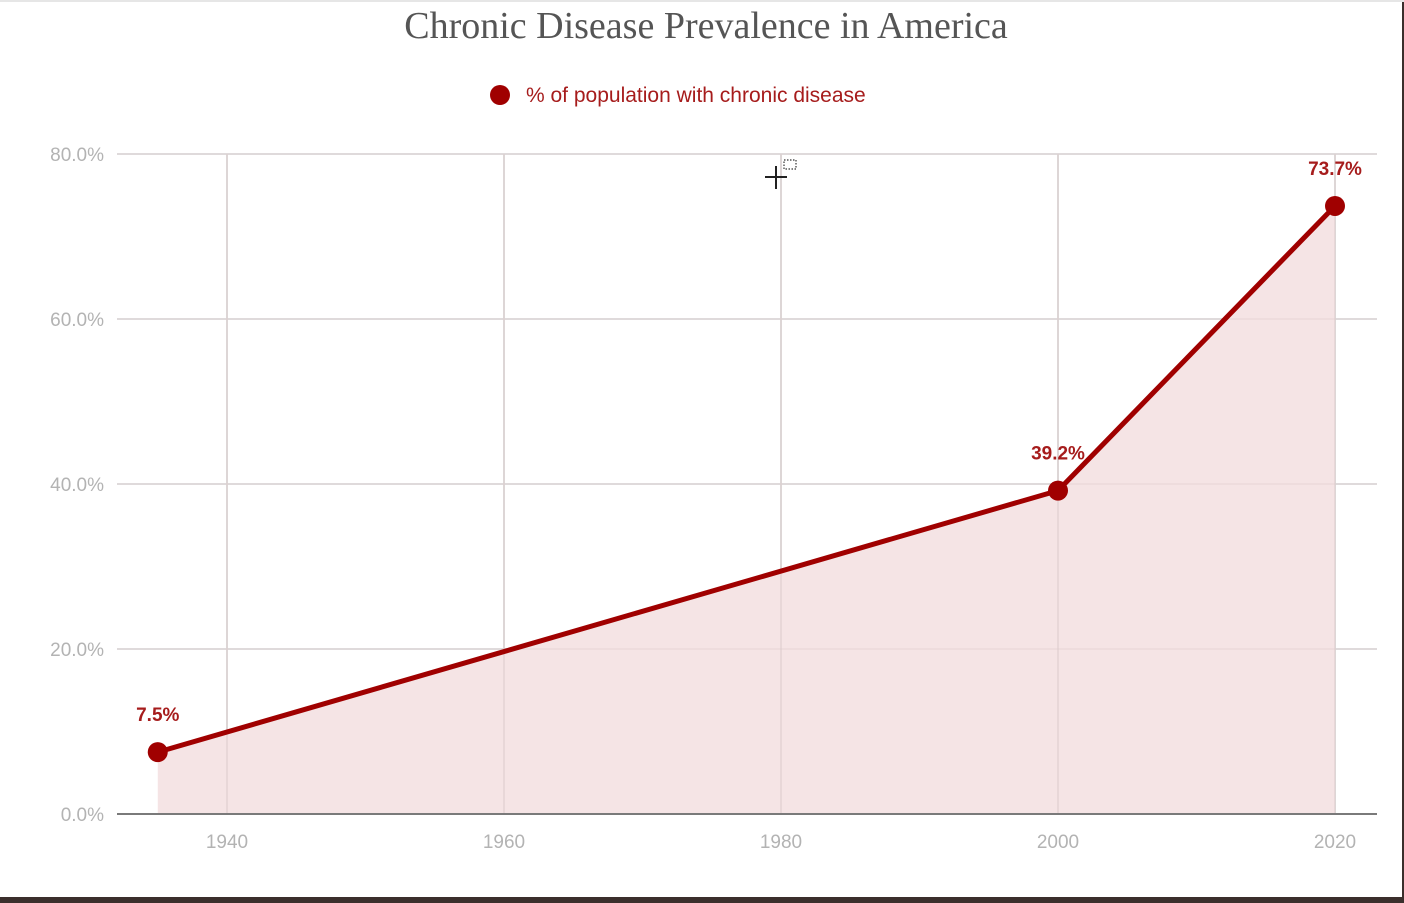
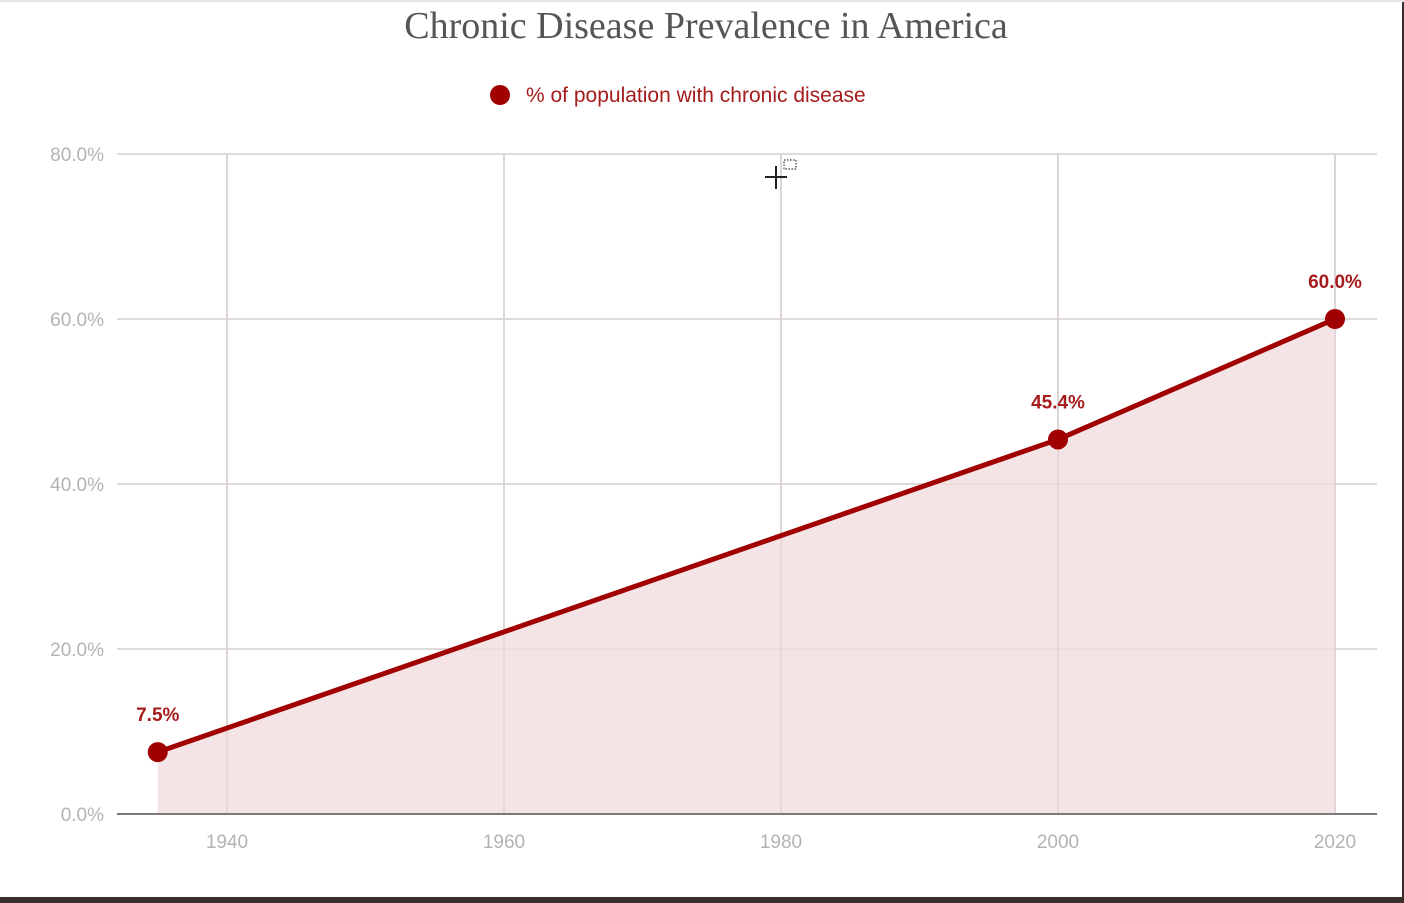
2000: 39.2% -> 45.4%
2020: 73.7% -> 60.0%
